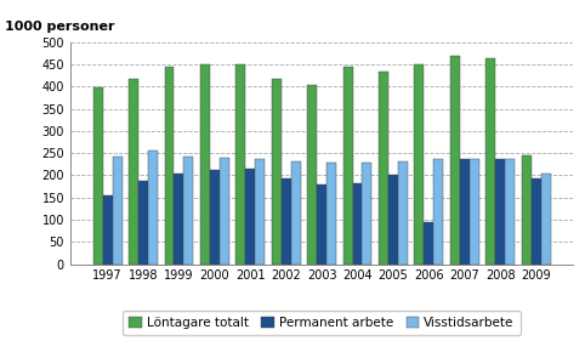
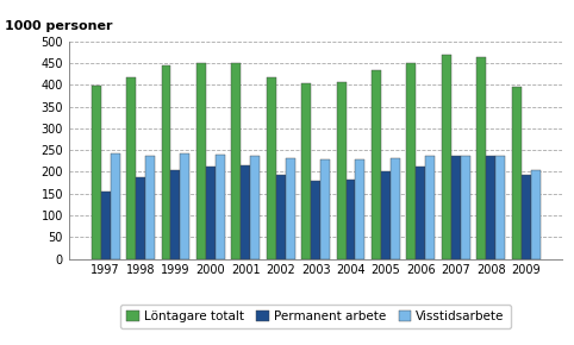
Visstidsarbete/1998: 255 -> 237
Löntagare totalt/2004: 445 -> 407
Permanent arbete/2006: 95 -> 213
Löntagare totalt/2009: 245 -> 395
